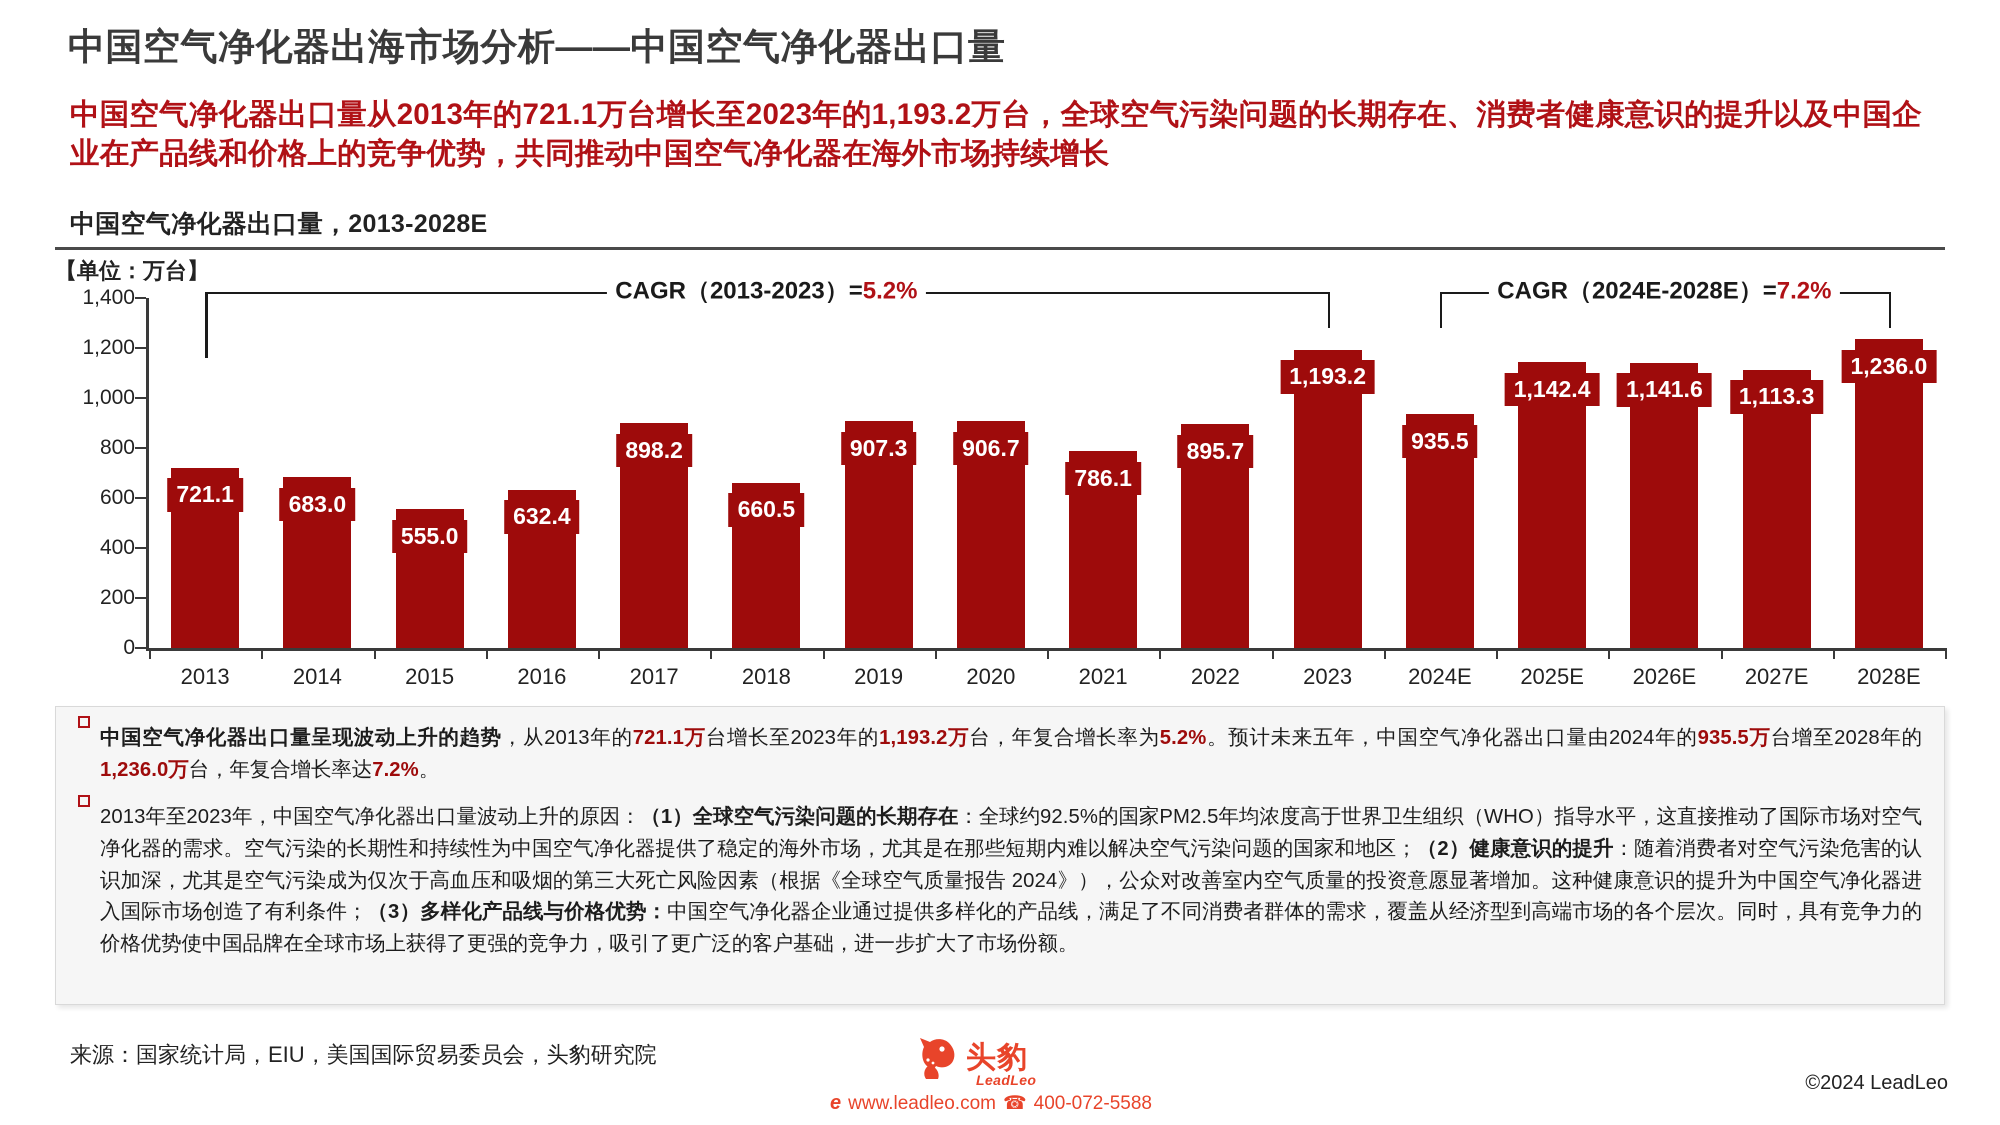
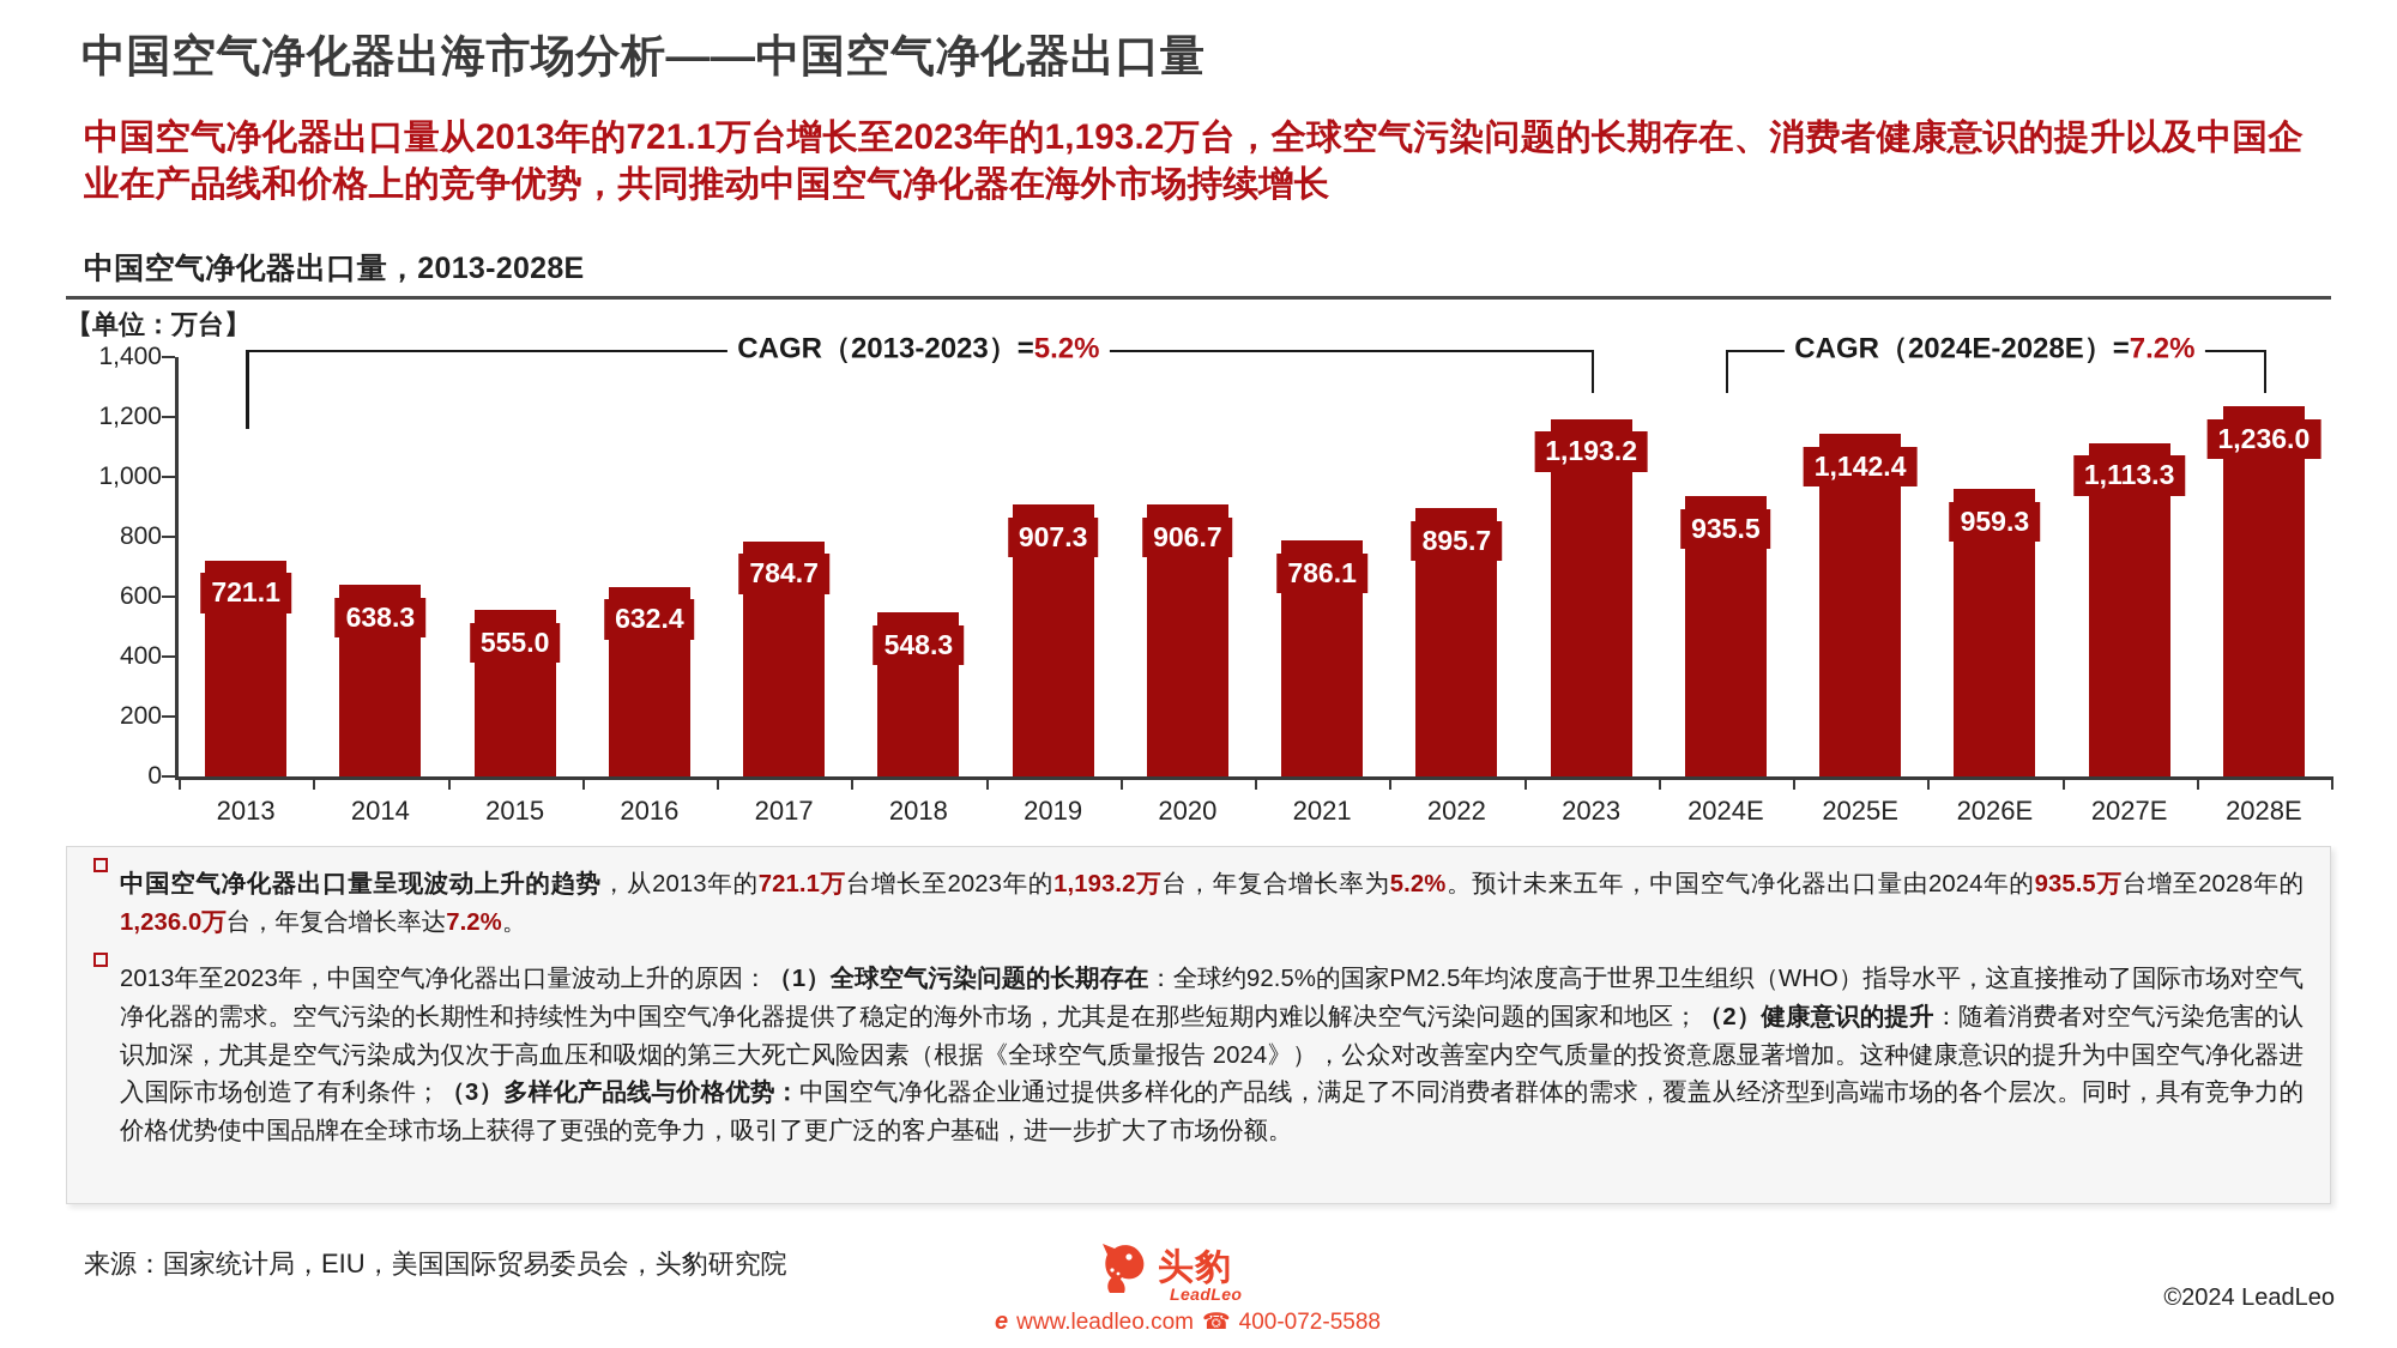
2014: 683.0 -> 638.3
2017: 898.2 -> 784.7
2018: 660.5 -> 548.3
2026E: 1,141.6 -> 959.3
